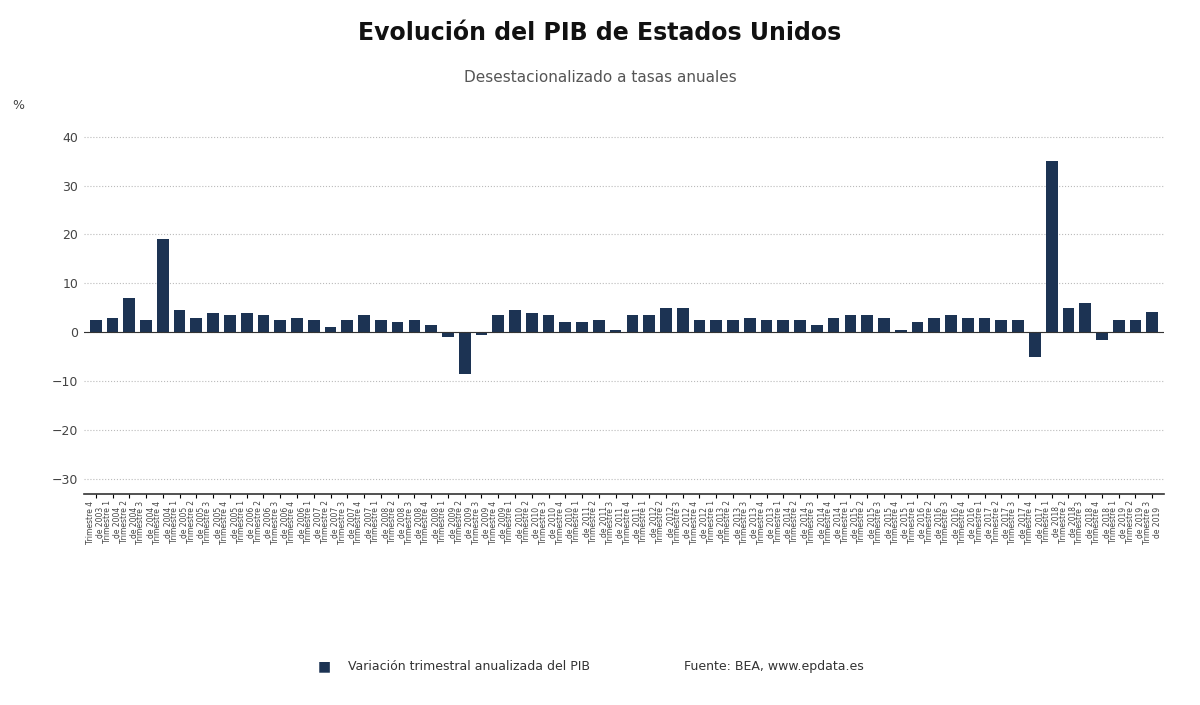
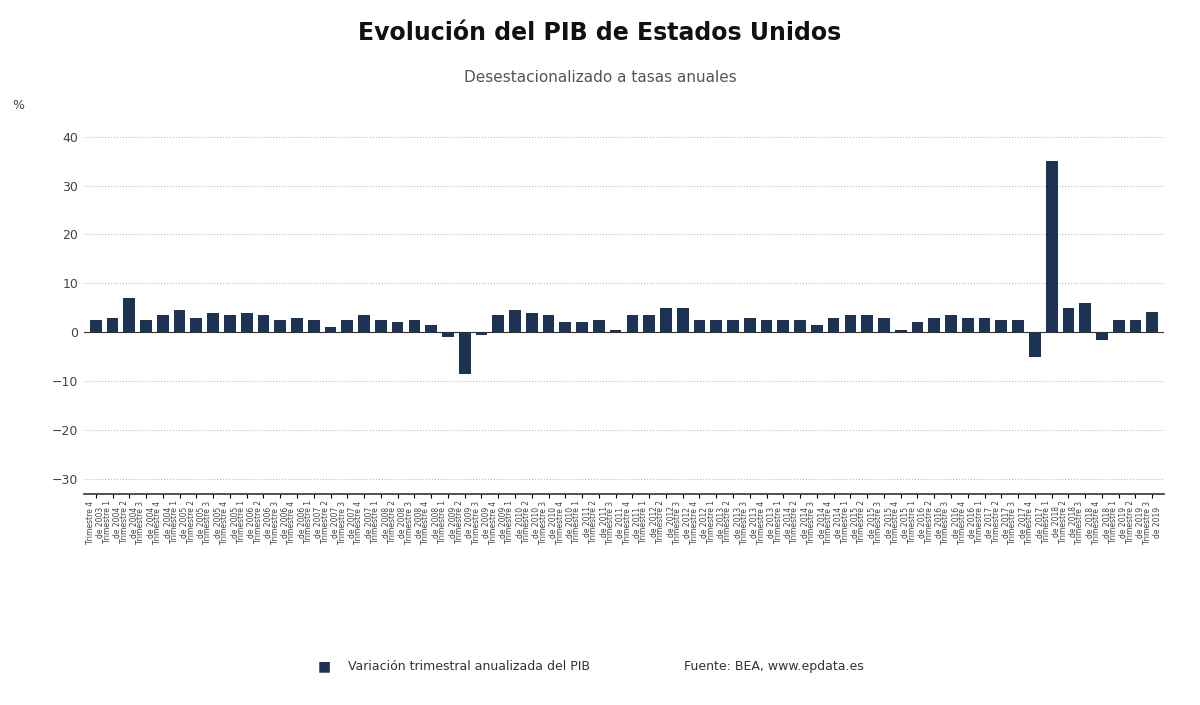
Trimestre 4 de 2004: 19.0 -> 3.5
